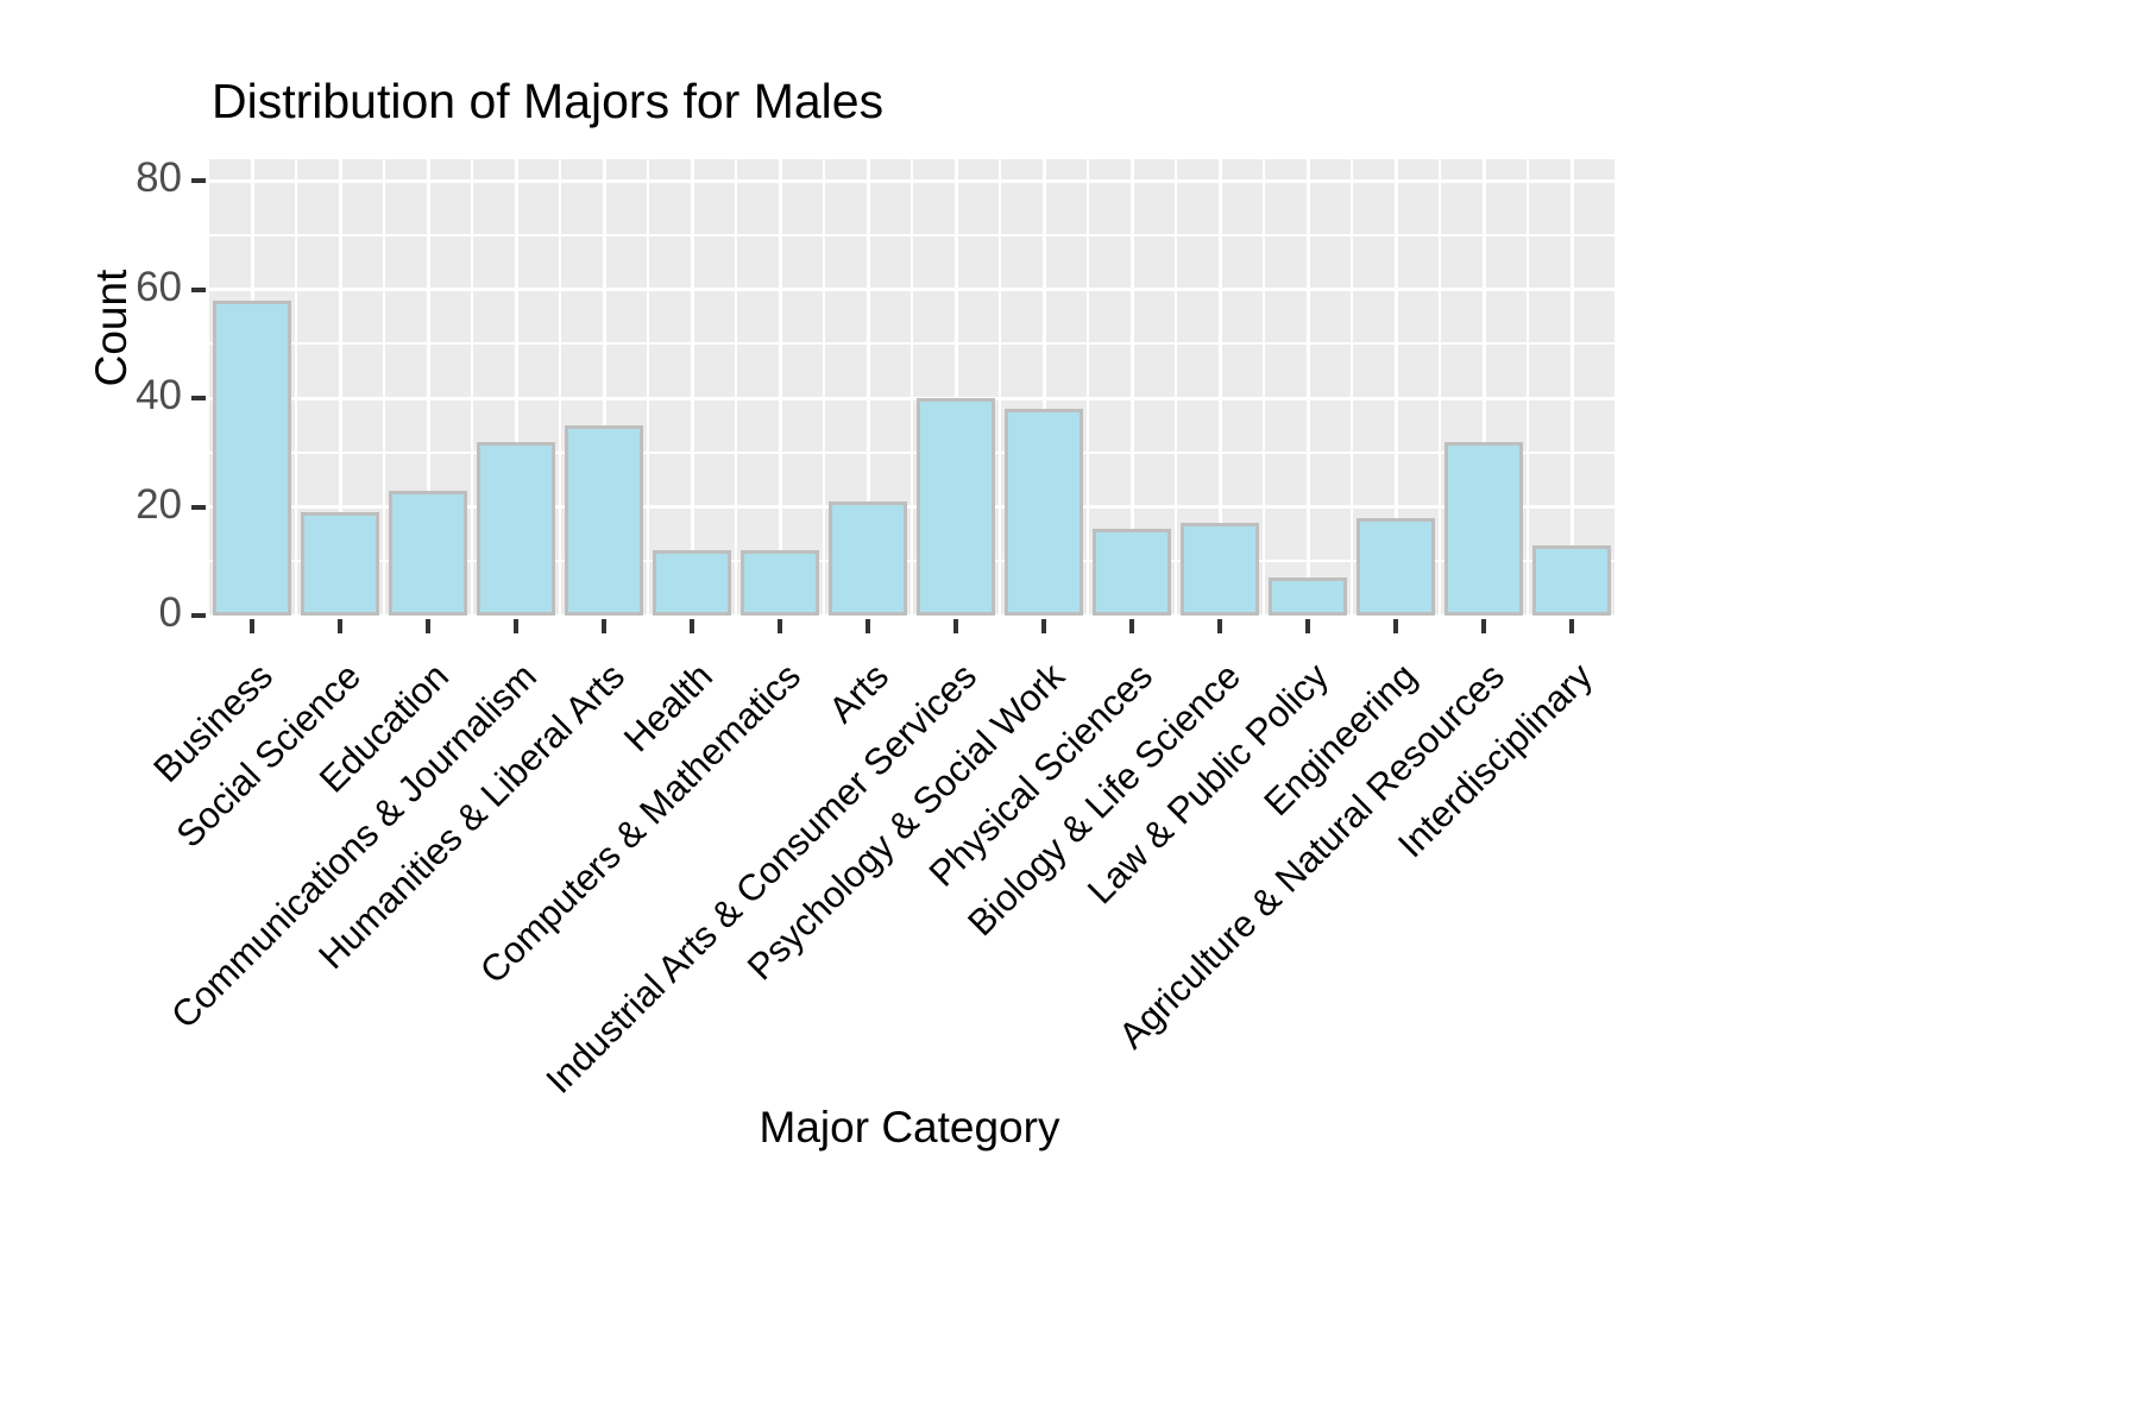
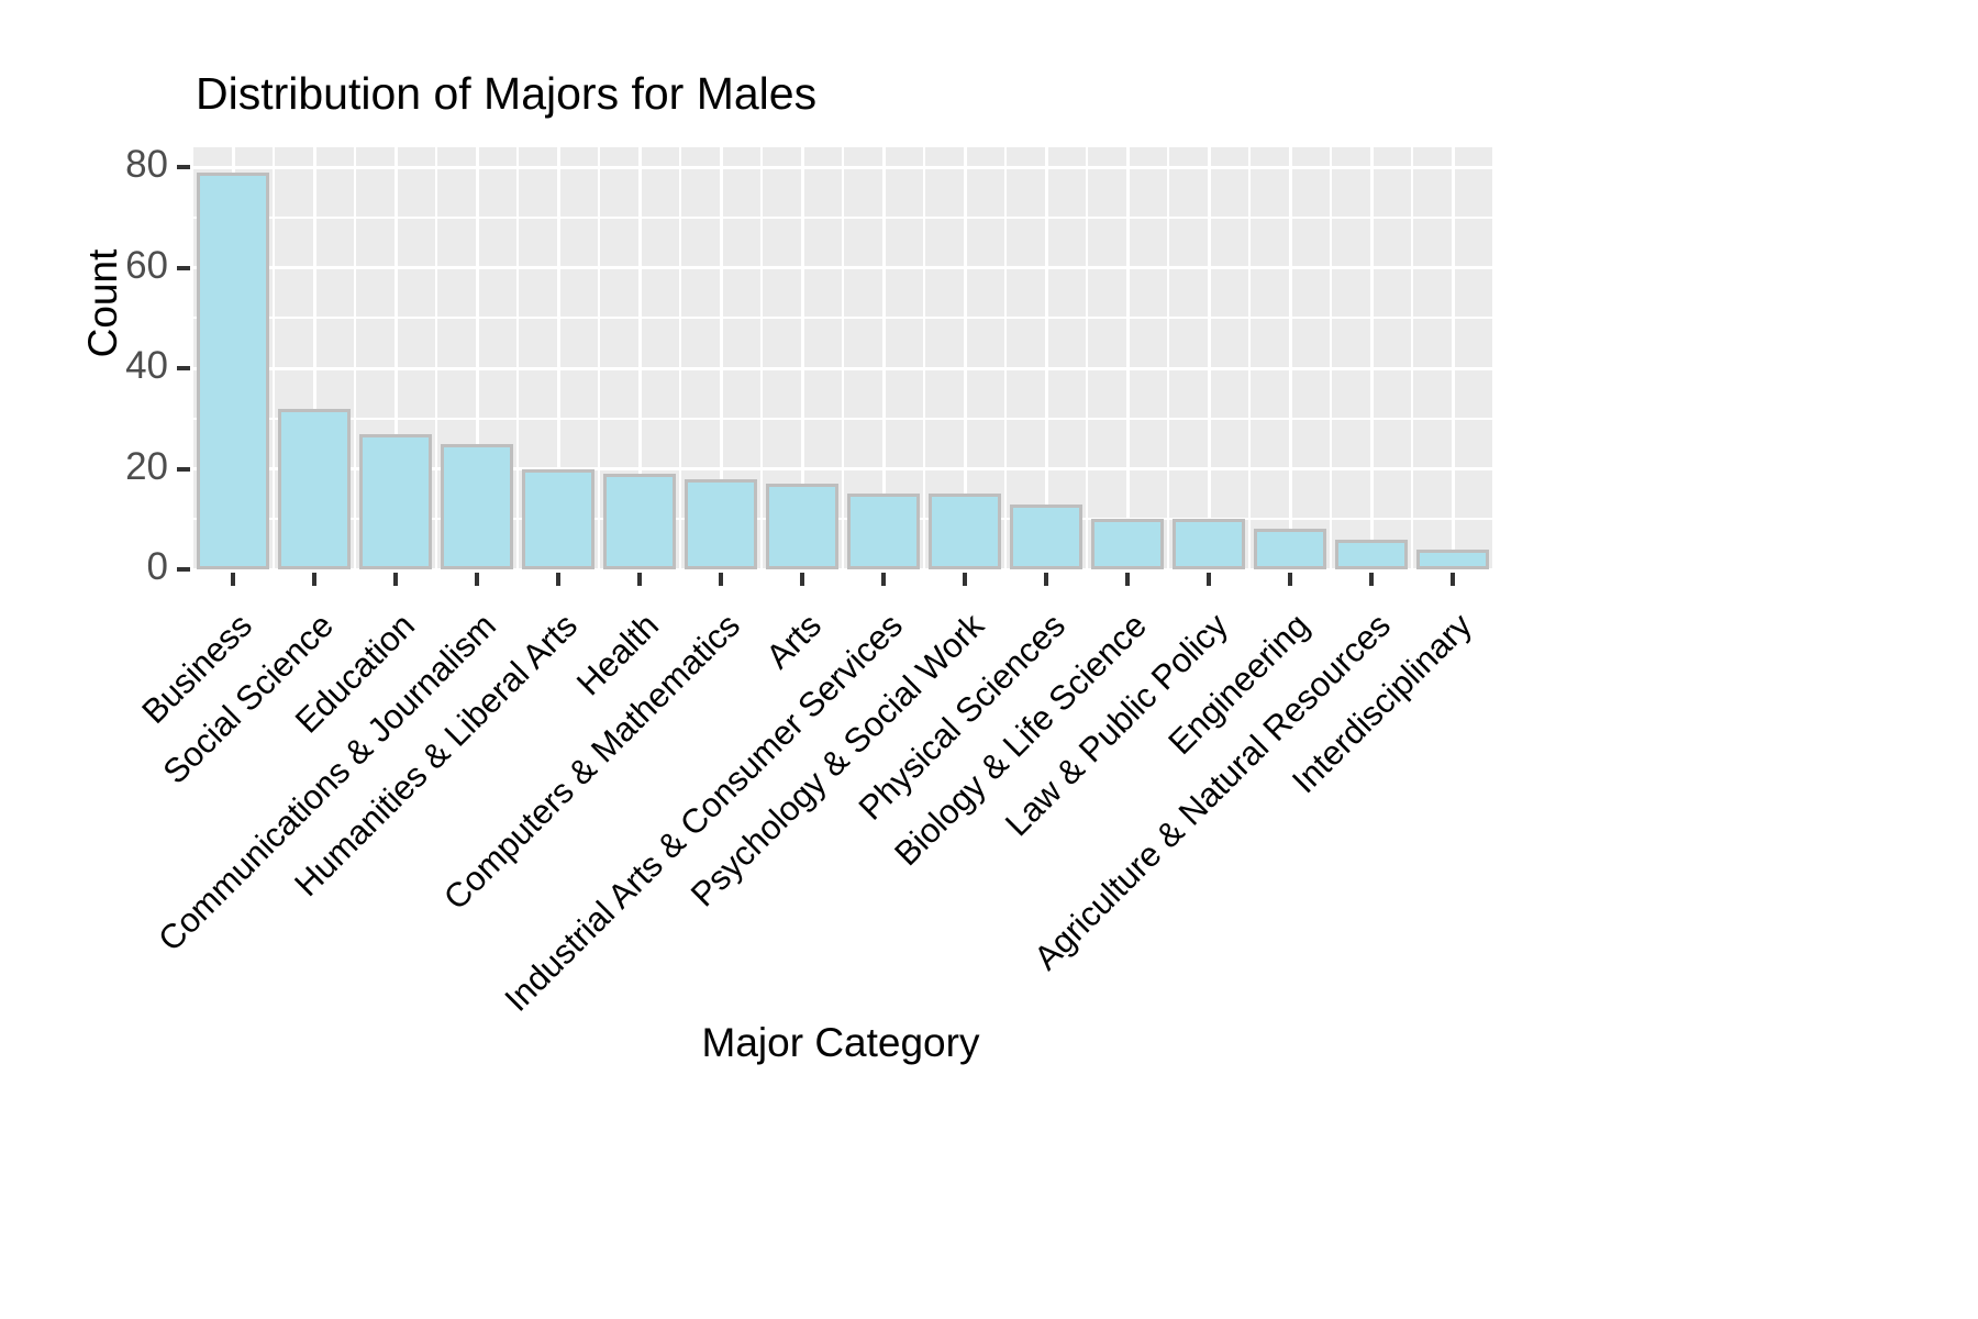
Business: 58 -> 79
Social Science: 19 -> 32
Education: 23 -> 27
Communications & Journalism: 32 -> 25
Humanities & Liberal Arts: 35 -> 20
Health: 12 -> 19
Computers & Mathematics: 12 -> 18
Arts: 21 -> 17
Industrial Arts & Consumer Services: 40 -> 15
Psychology & Social Work: 38 -> 15
Physical Sciences: 16 -> 13
Biology & Life Science: 17 -> 10
Law & Public Policy: 7 -> 10
Engineering: 18 -> 8
Agriculture & Natural Resources: 32 -> 6
Interdisciplinary: 13 -> 4
